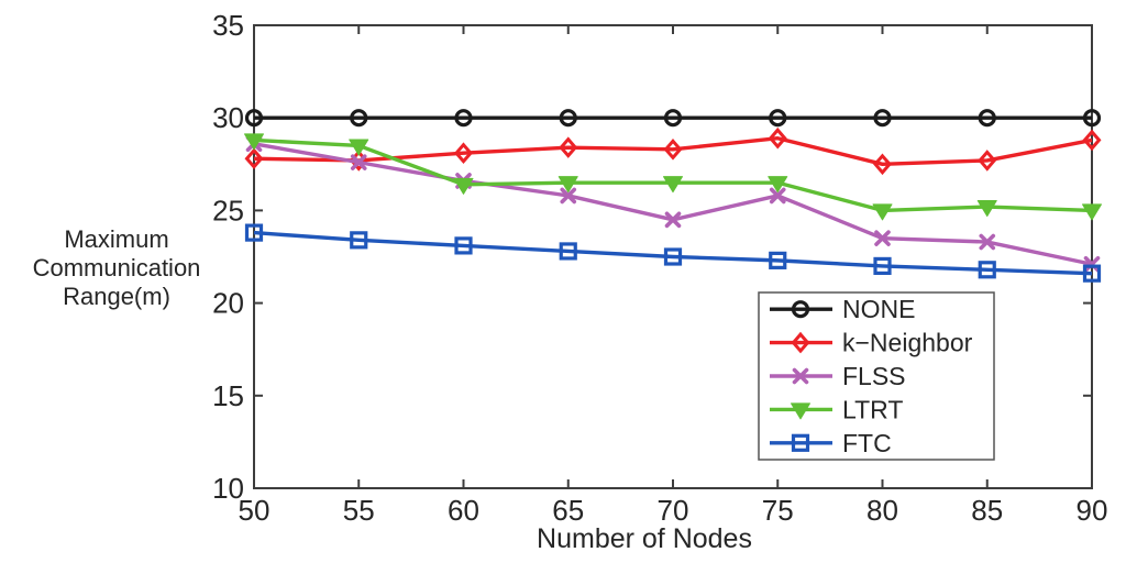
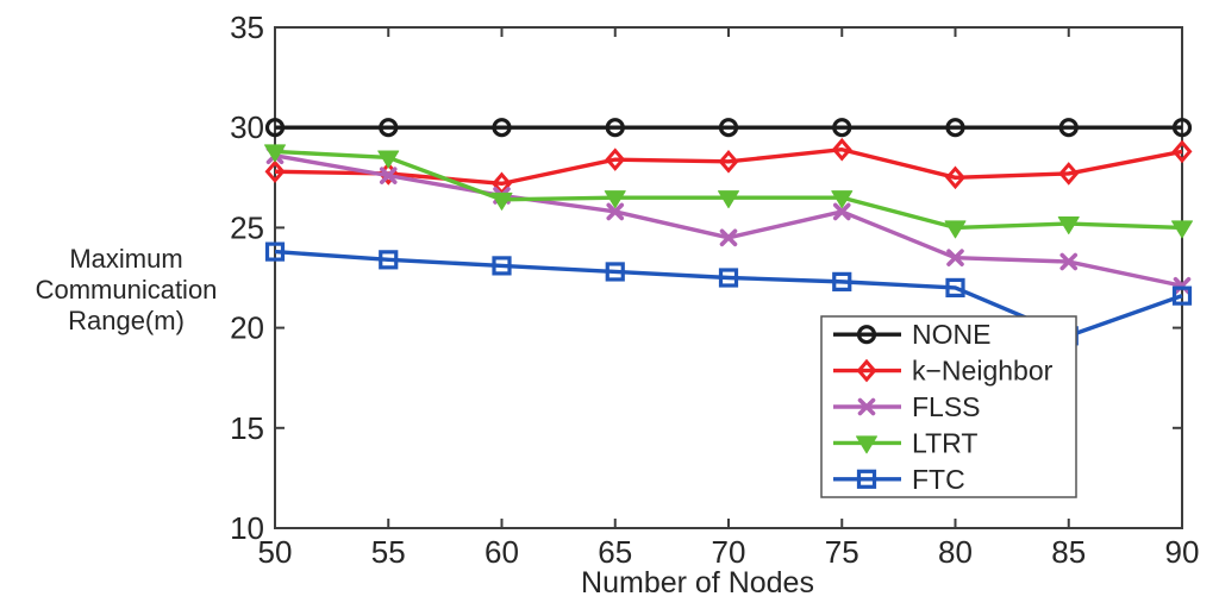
k−Neighbor/60: 28.1 -> 27.2
FTC/85: 21.8 -> 19.6
